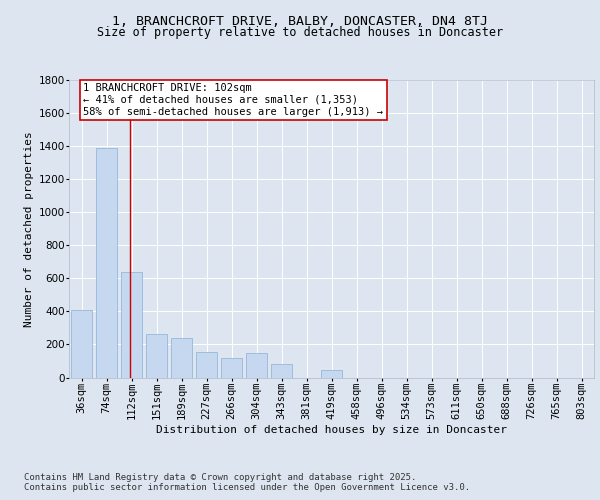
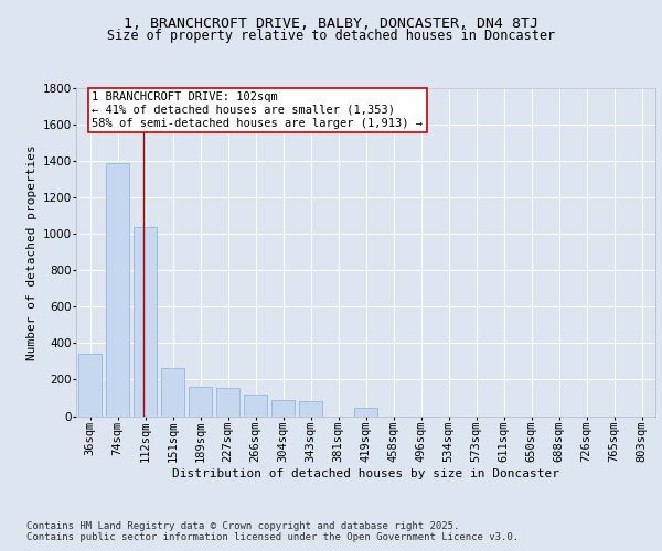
36sqm: 410 -> 340
112sqm: 640 -> 1040
189sqm: 240 -> 160
304sqm: 150 -> 90
